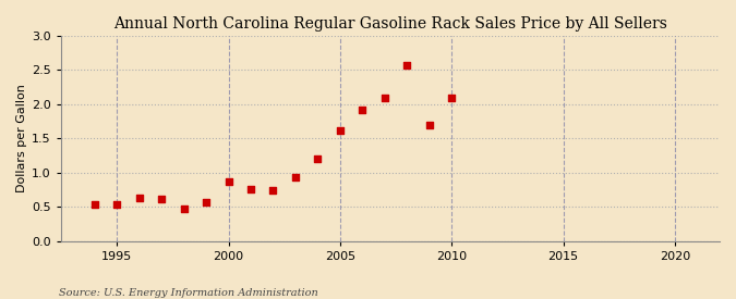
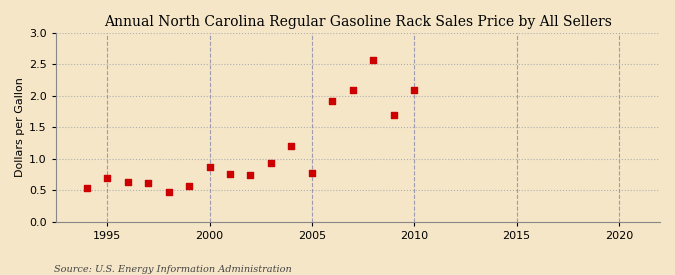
1995: 0.54 -> 0.70
2005: 1.62 -> 0.78
